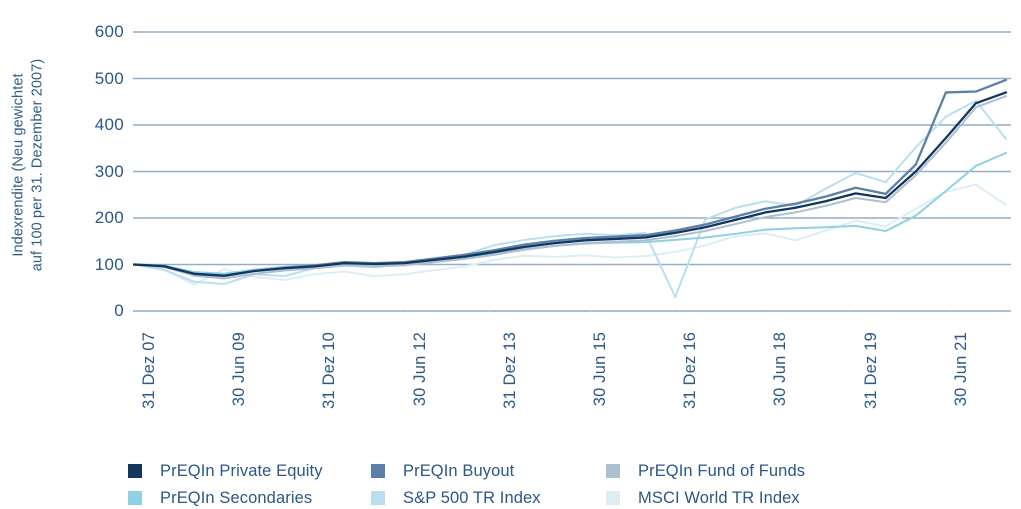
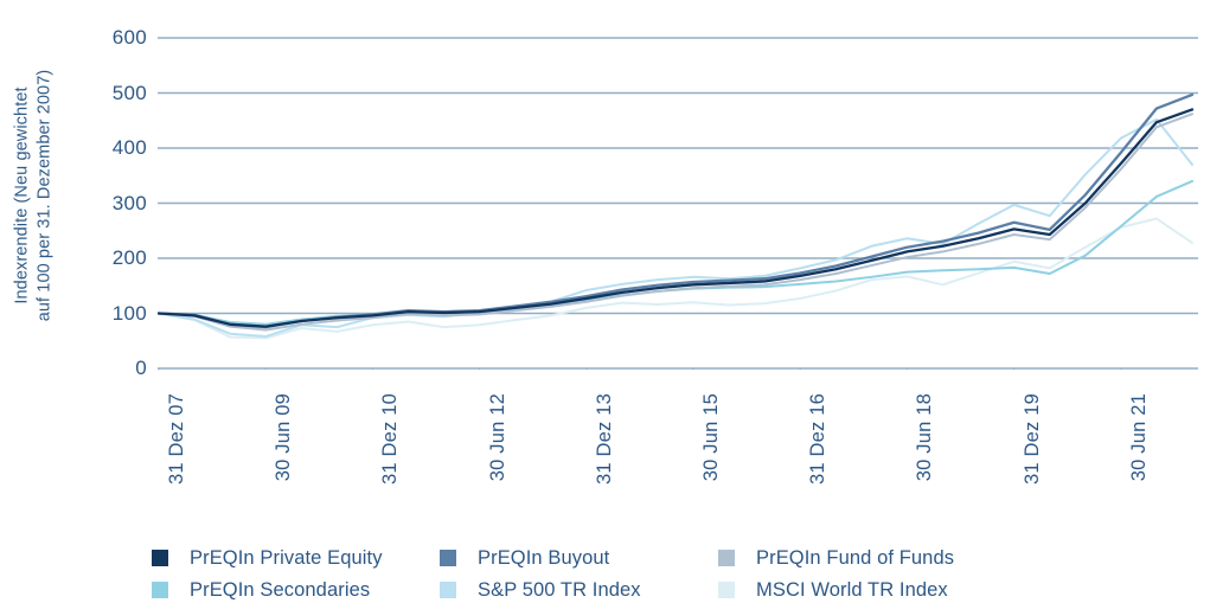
MSCI World TR Index/30 Jun 09: 90 -> 60
S&P 500 TR Index/31 Dez 16: 30 -> 180
PrEQIn Buyout/30 Jun 21: 470 -> 390
